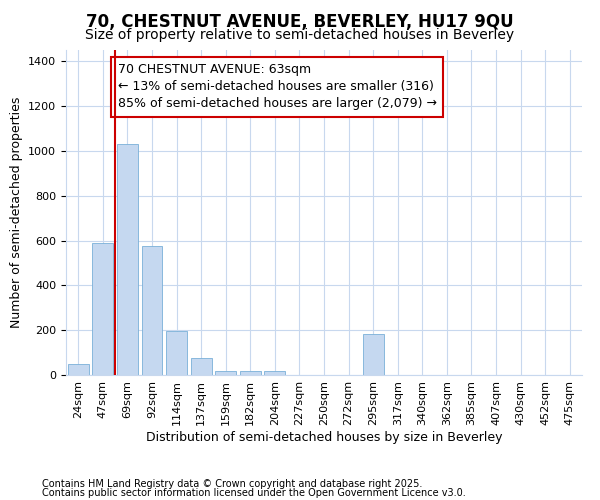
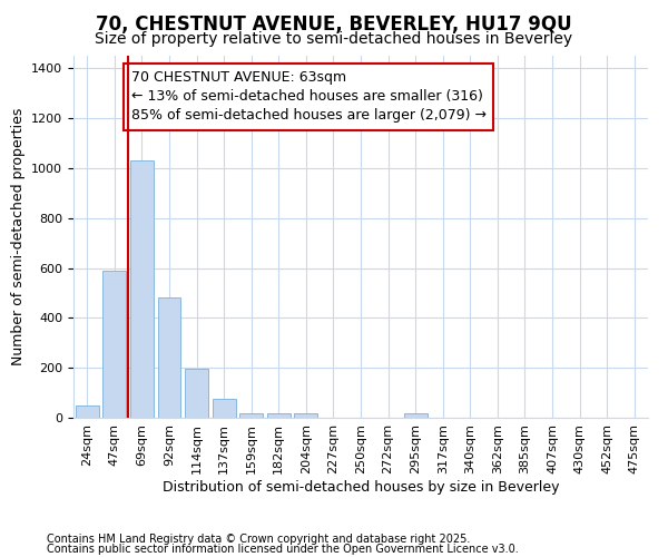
92sqm: 575 -> 480
295sqm: 185 -> 20
